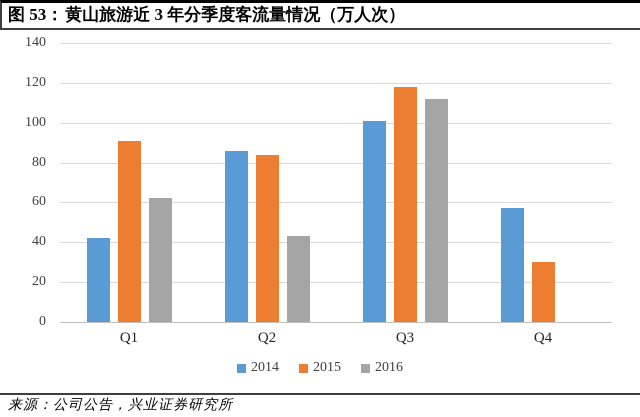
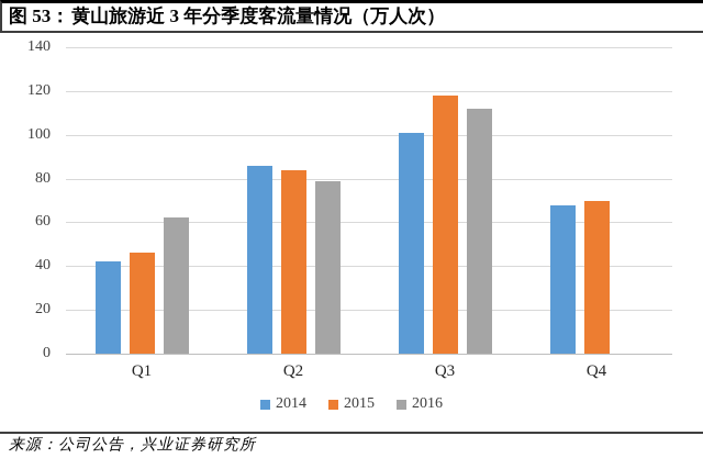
2015/Q1: 91 -> 46
2016/Q2: 43 -> 79
2014/Q4: 57 -> 68
2015/Q4: 30 -> 70
